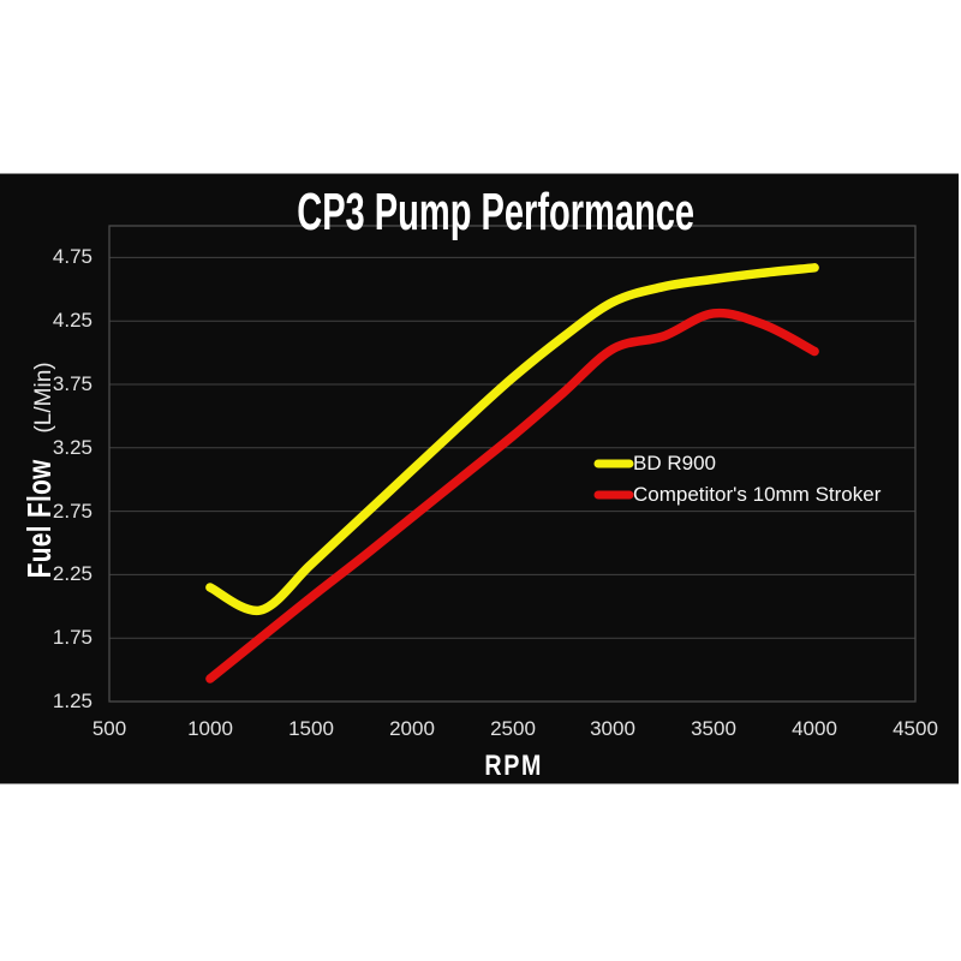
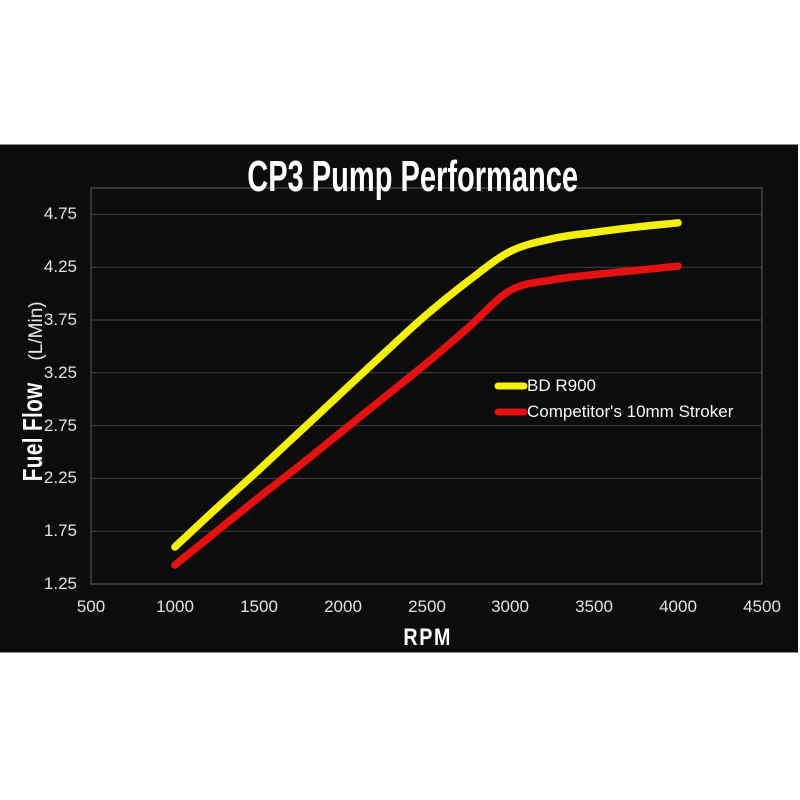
BD R900/1000: 2.15 -> 1.60
Competitor's 10mm Stroker/3500: 4.31 -> 4.18
Competitor's 10mm Stroker/4000: 4.01 -> 4.26
